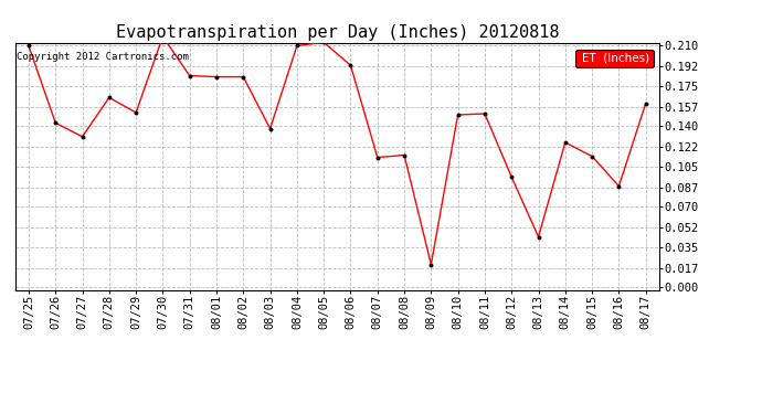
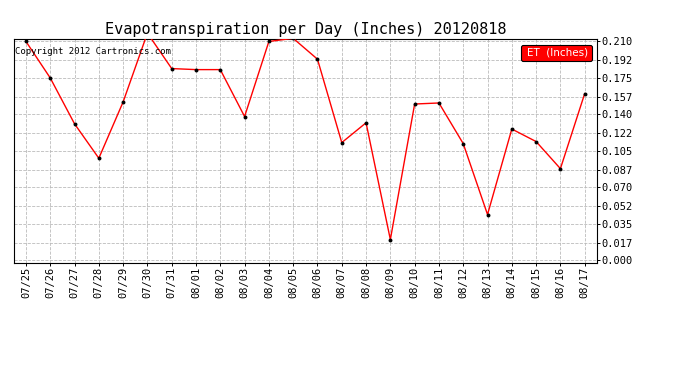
07/26: 0.143 -> 0.175
07/28: 0.165 -> 0.098
08/08: 0.115 -> 0.132
08/12: 0.096 -> 0.112
